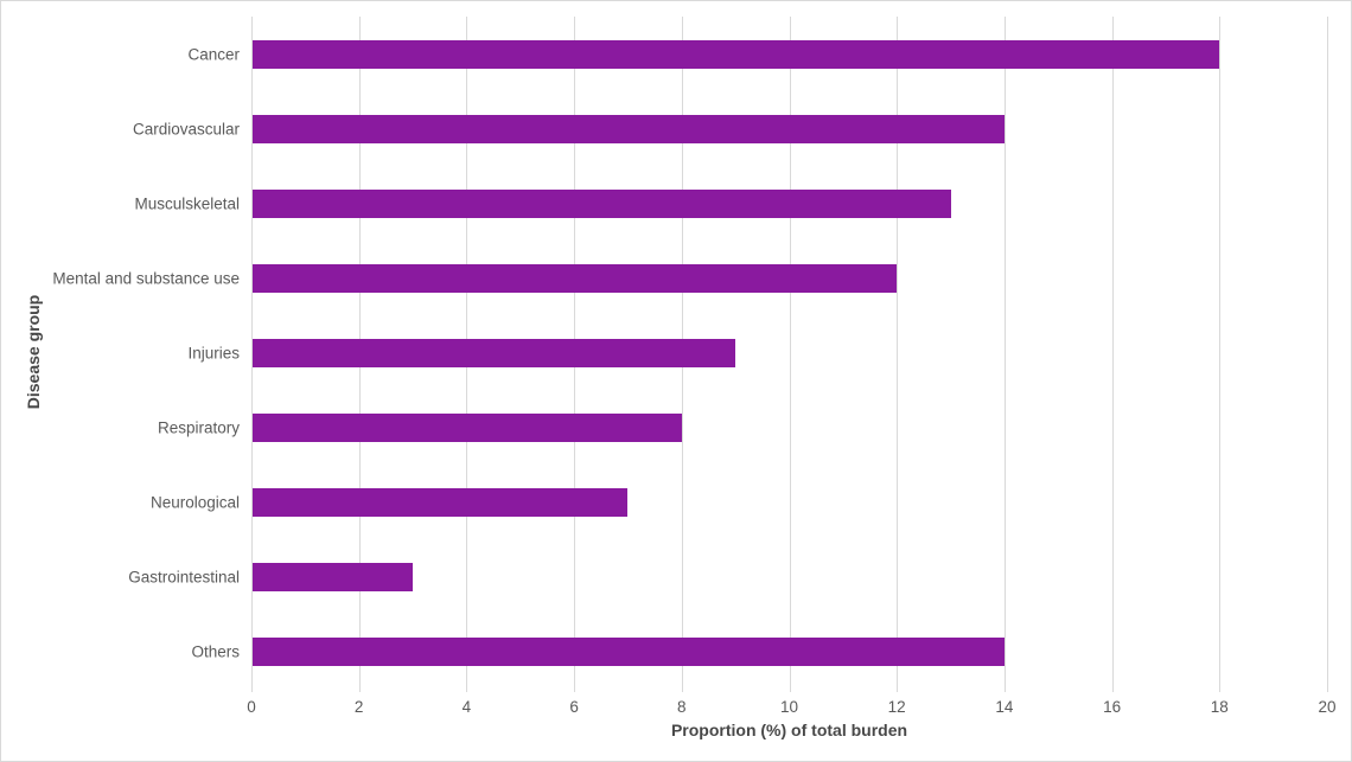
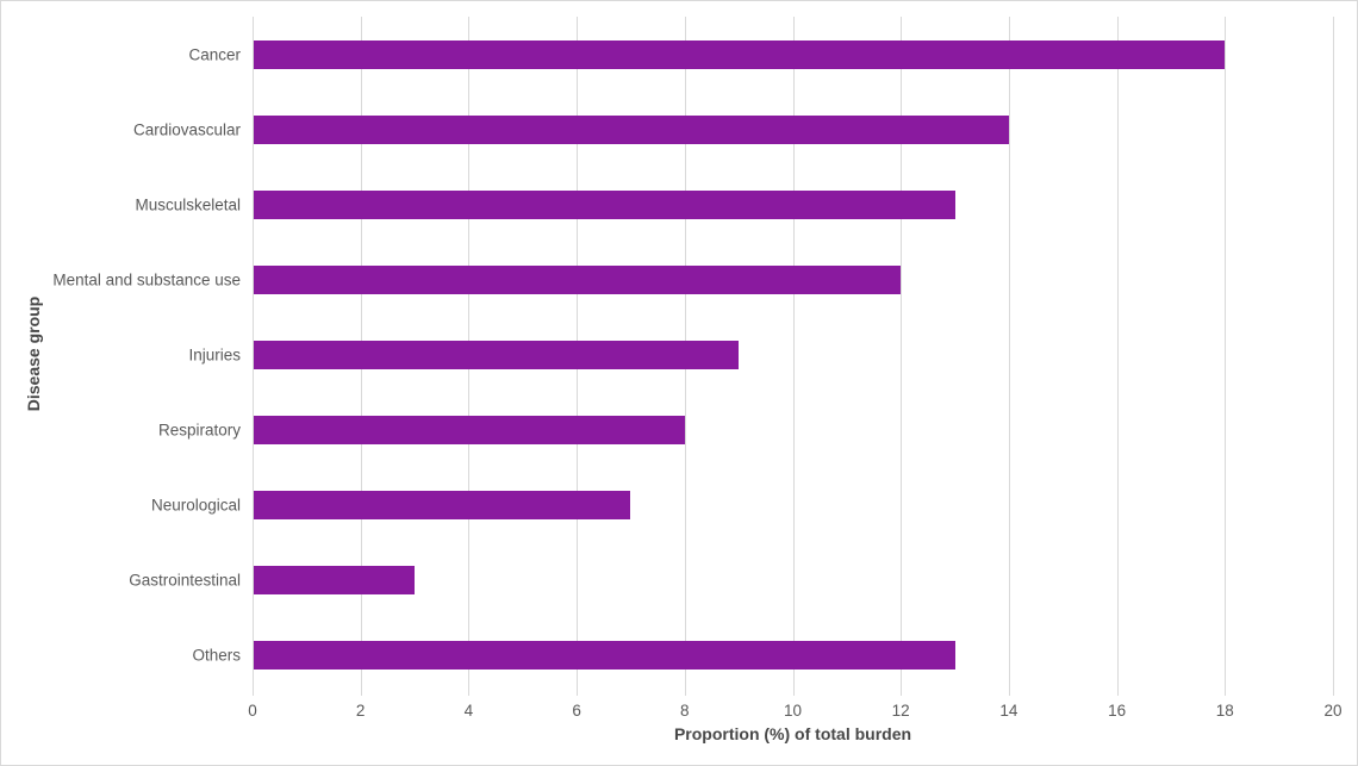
Others: 14 -> 13
